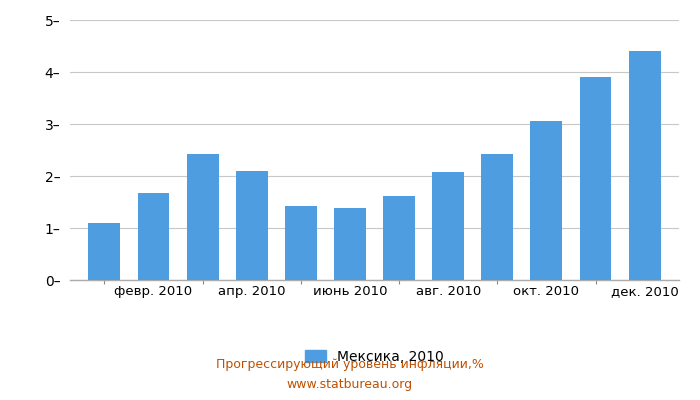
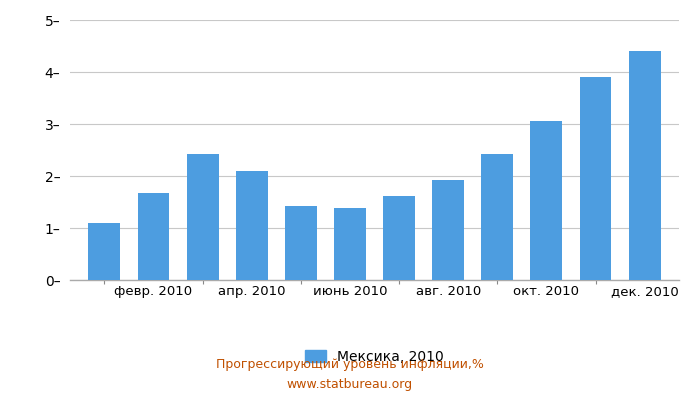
авг. 2010: 2.08– -> 1.92–
